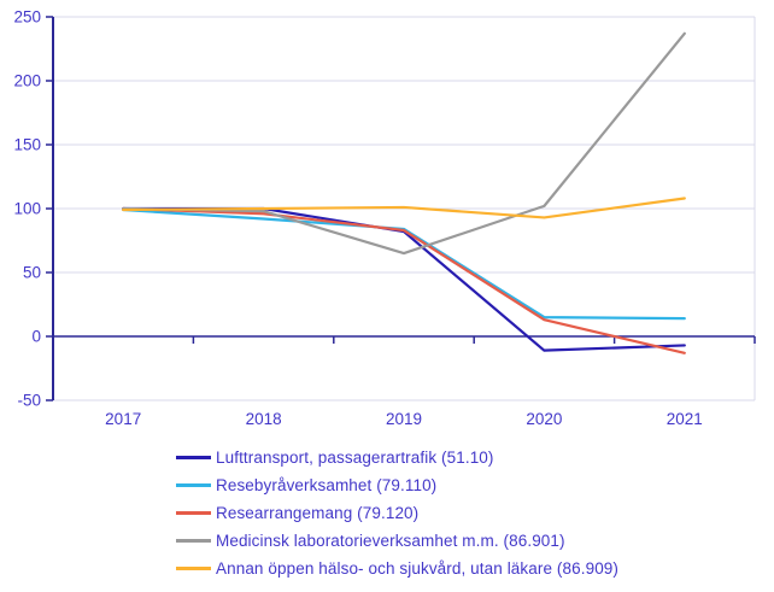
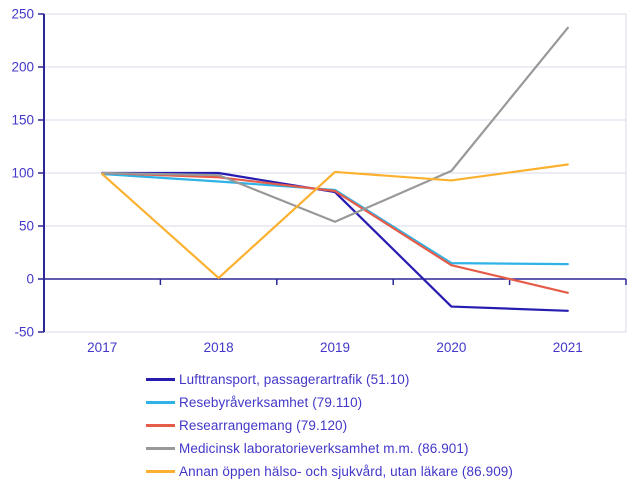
Annan öppen hälso- och sjukvård, utan läkare (86.909)/2018: 100 -> 1
Medicinsk laboratorieverksamhet m.m. (86.901)/2019: 65 -> 54
Lufttransport, passagerartrafik (51.10)/2020: -11 -> -26
Lufttransport, passagerartrafik (51.10)/2021: -7 -> -30
